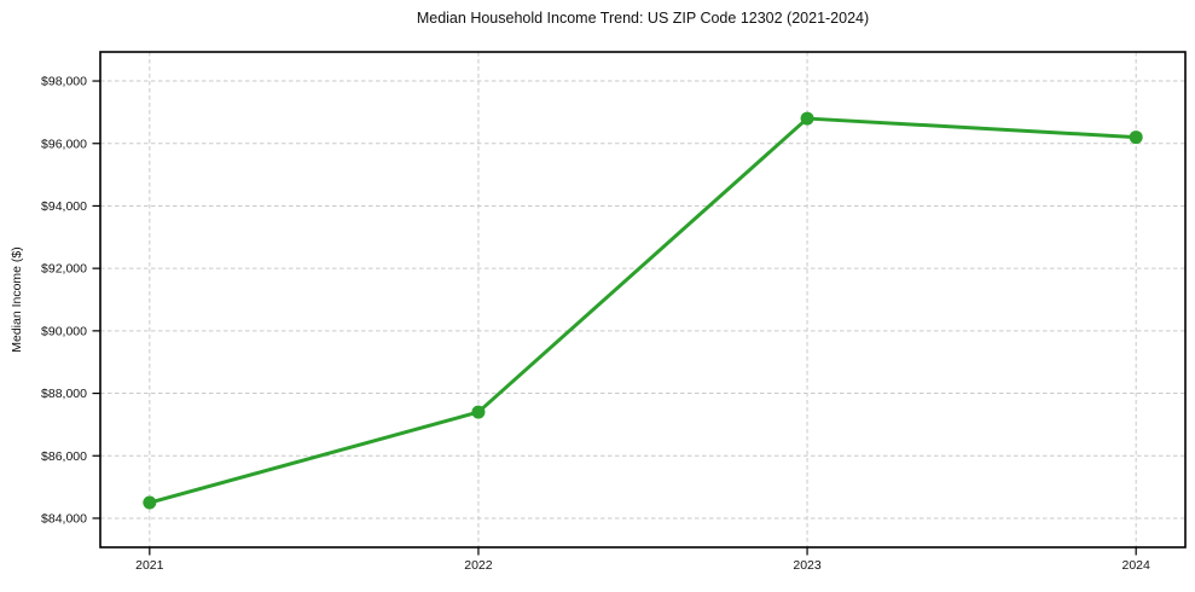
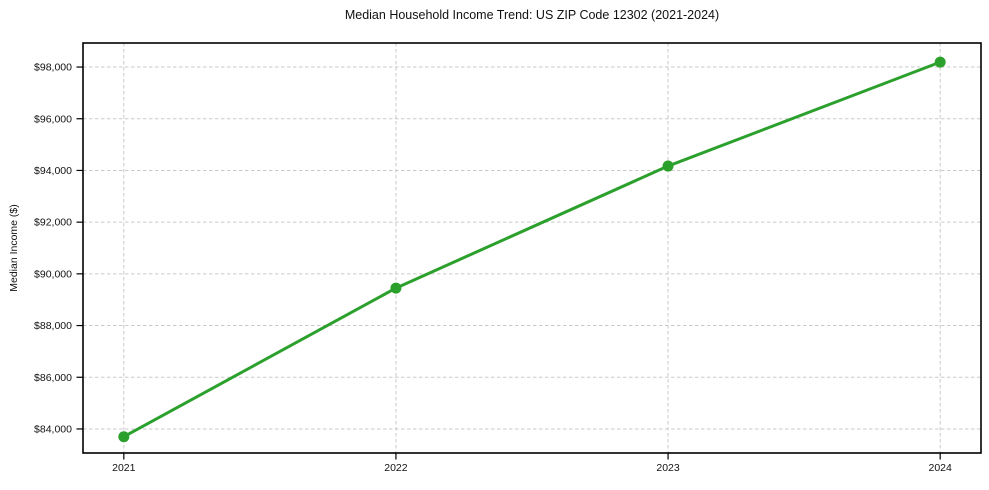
2021: $84500 -> $83700
2022: $87400 -> $89400
2023: $96800 -> $94200
2024: $96200 -> $98200
